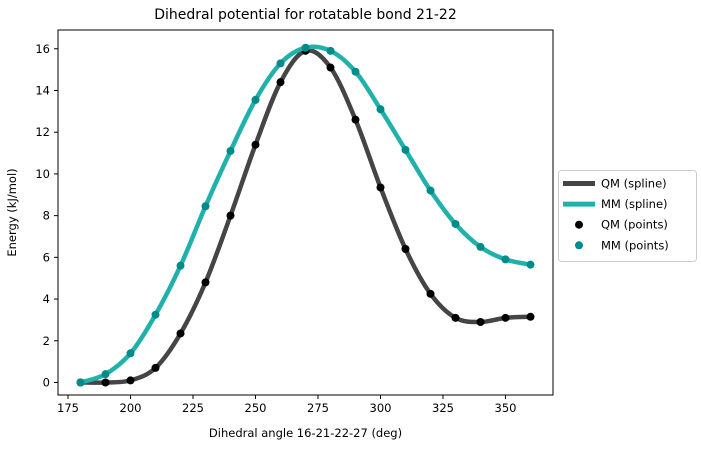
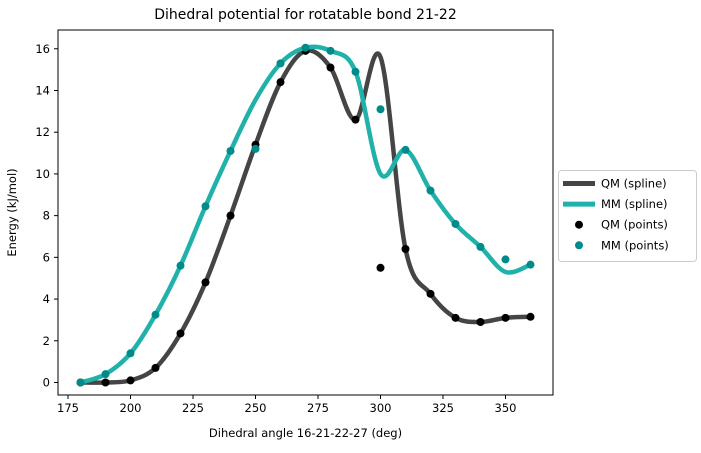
MM (points)/250: 13.6 -> 11.2
QM (spline)/300: 9.3 -> 15.6
MM (spline)/300: 13.1 -> 10.0
QM (points)/300: 9.3 -> 5.5
MM (spline)/350: 5.9 -> 5.3
